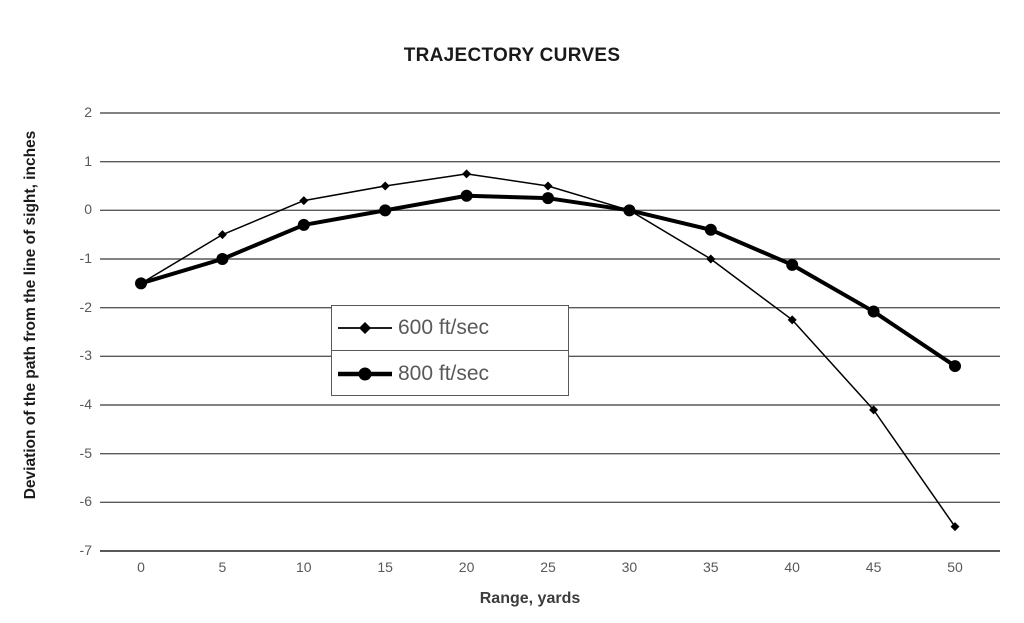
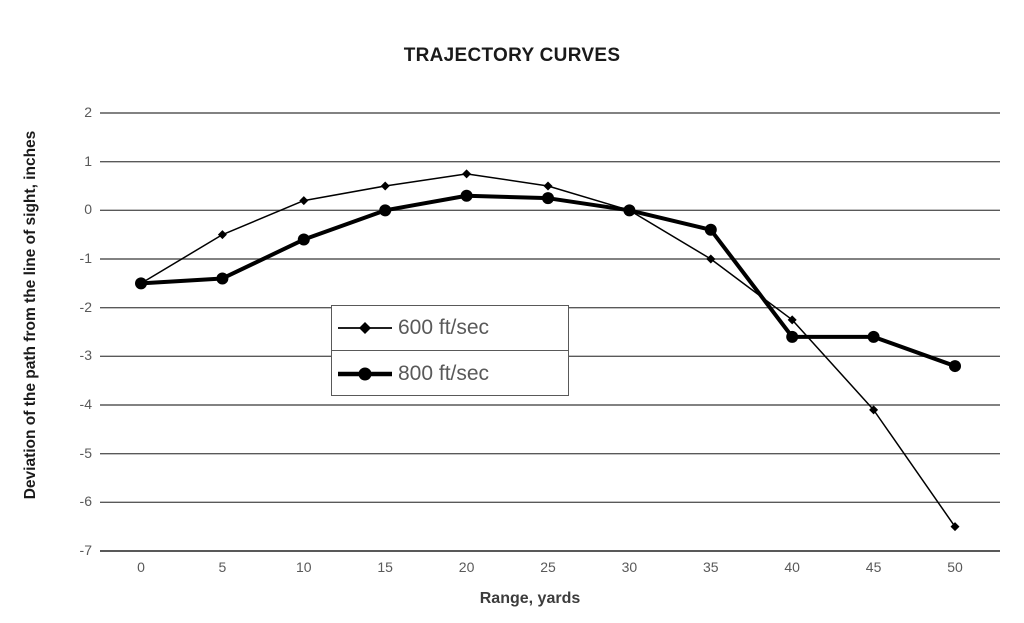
800 ft/sec/5: -1.0 -> -1.4
800 ft/sec/10: -0.3 -> -0.6
800 ft/sec/40: -1.1 -> -2.6
800 ft/sec/45: -2.1 -> -2.6
